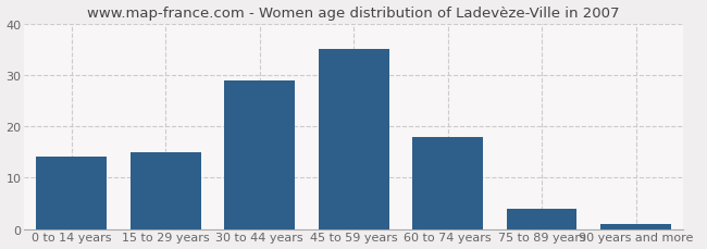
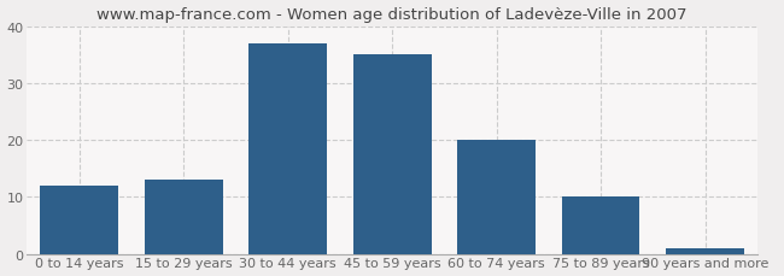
0 to 14 years: 14 -> 12
15 to 29 years: 15 -> 13
30 to 44 years: 29 -> 37
60 to 74 years: 18 -> 20
75 to 89 years: 4 -> 10
